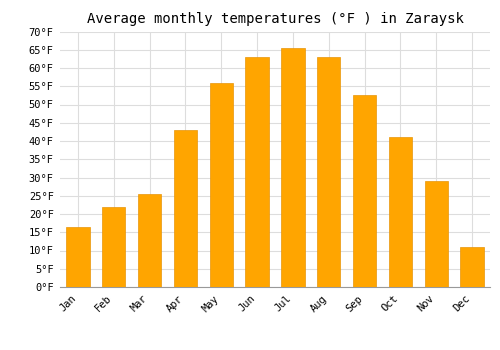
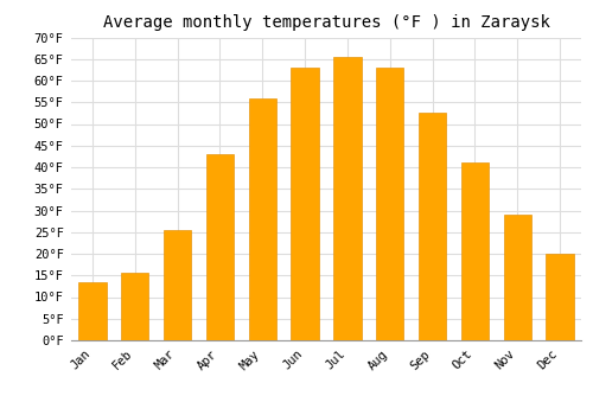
Jan: 16.5°F -> 13.5°F
Feb: 22.0°F -> 15.5°F
Dec: 11.0°F -> 20.0°F
